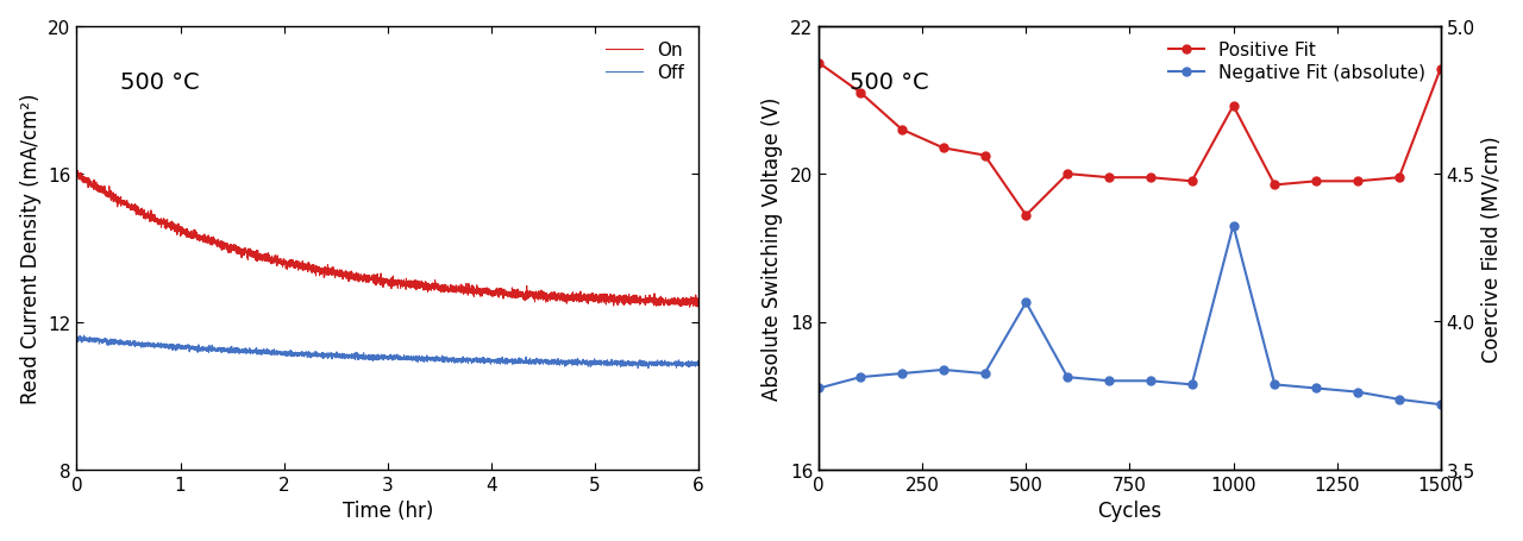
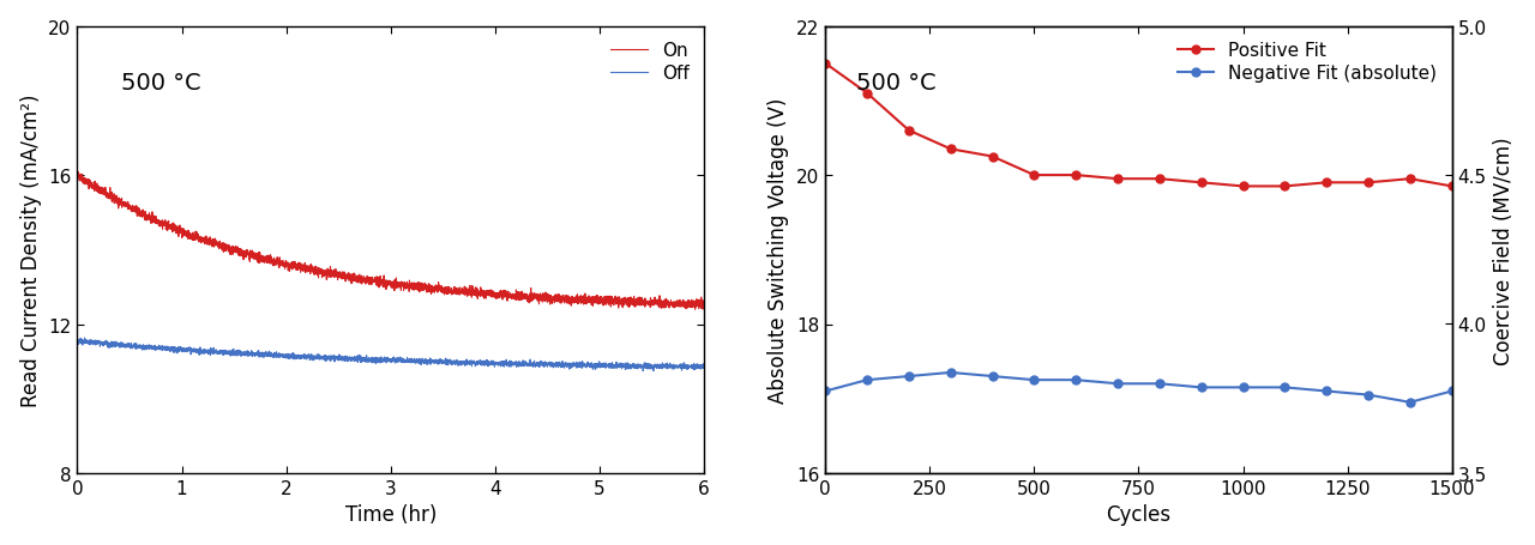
Positive Fit/500: 19.44 -> 20.00
Negative Fit (absolute)/500: 18.26 -> 17.25
Positive Fit/1000: 20.92 -> 19.85
Negative Fit (absolute)/1000: 19.30 -> 17.15
Positive Fit/1500: 21.42 -> 19.85
Negative Fit (absolute)/1500: 16.88 -> 17.10
